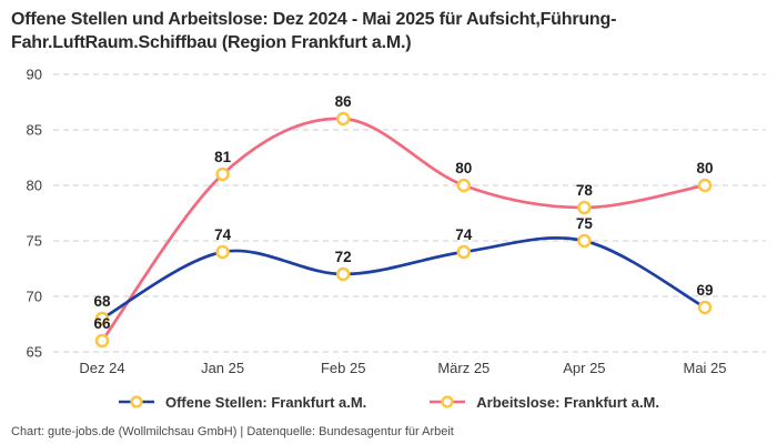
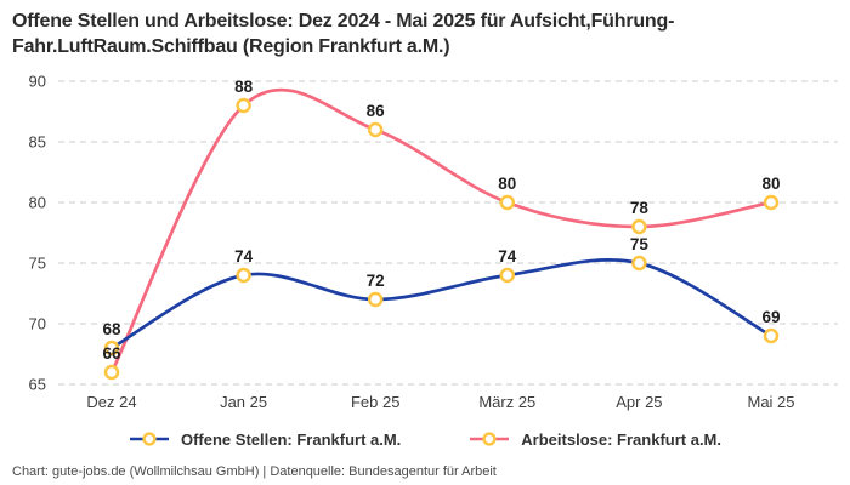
Arbeitslose: Frankfurt a.M./Jan 25: 81 -> 88
